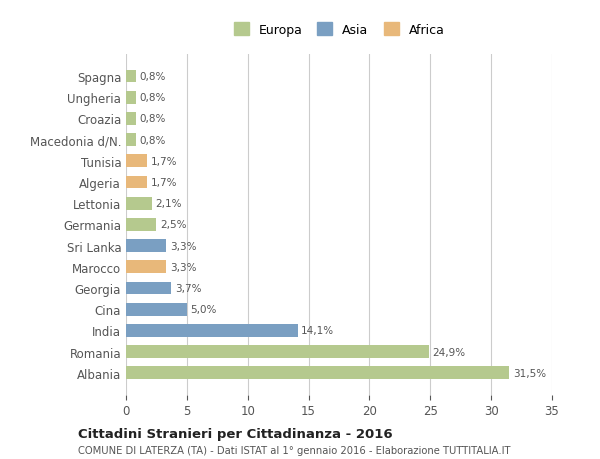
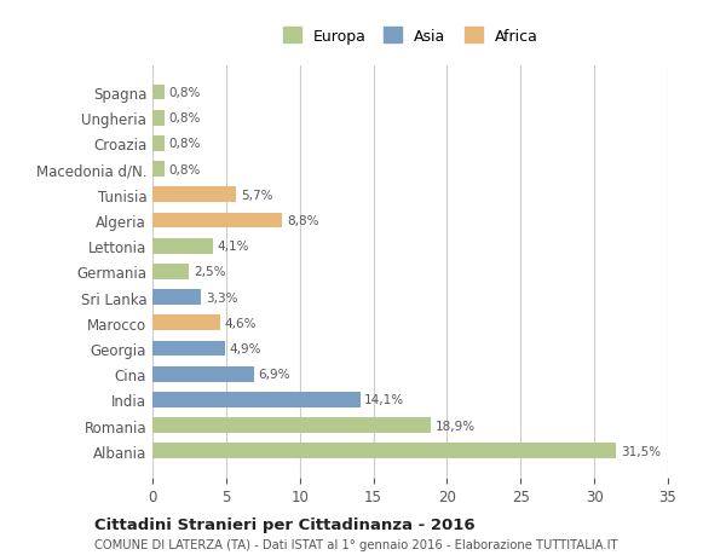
Tunisia: 1,7% -> 5,7%
Algeria: 1,7% -> 8,8%
Lettonia: 2,1% -> 4,1%
Marocco: 3,3% -> 4,6%
Georgia: 3,7% -> 4,9%
Cina: 5,0% -> 6,9%
Romania: 24,9% -> 18,9%
